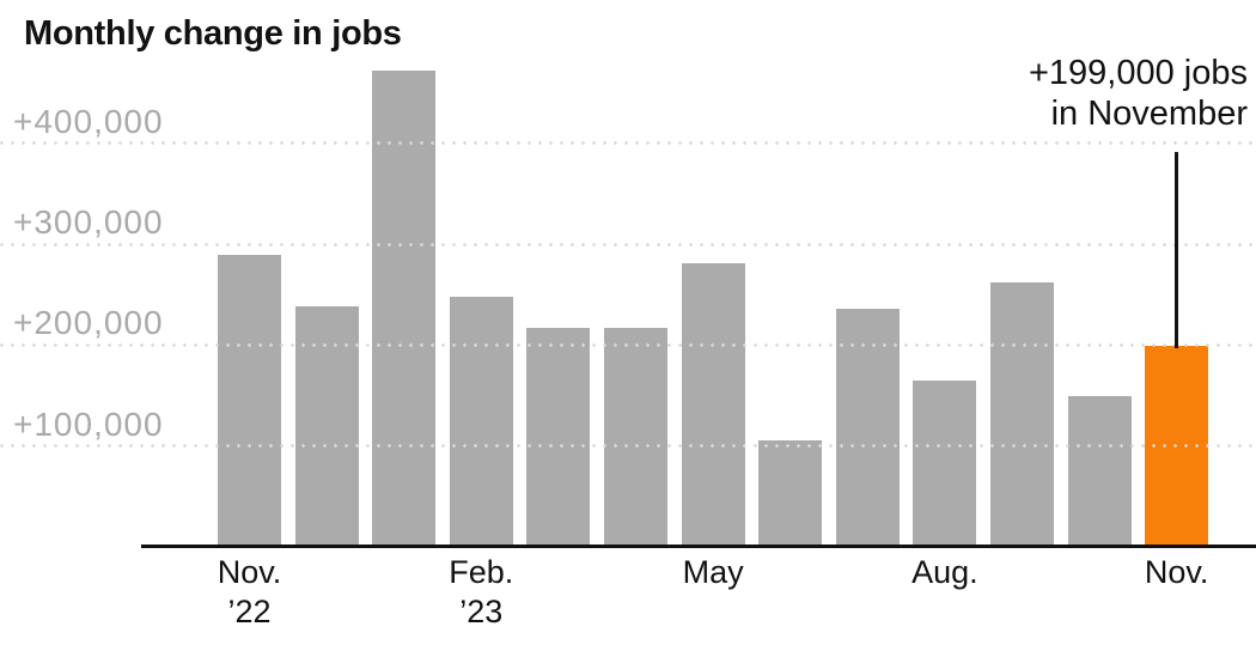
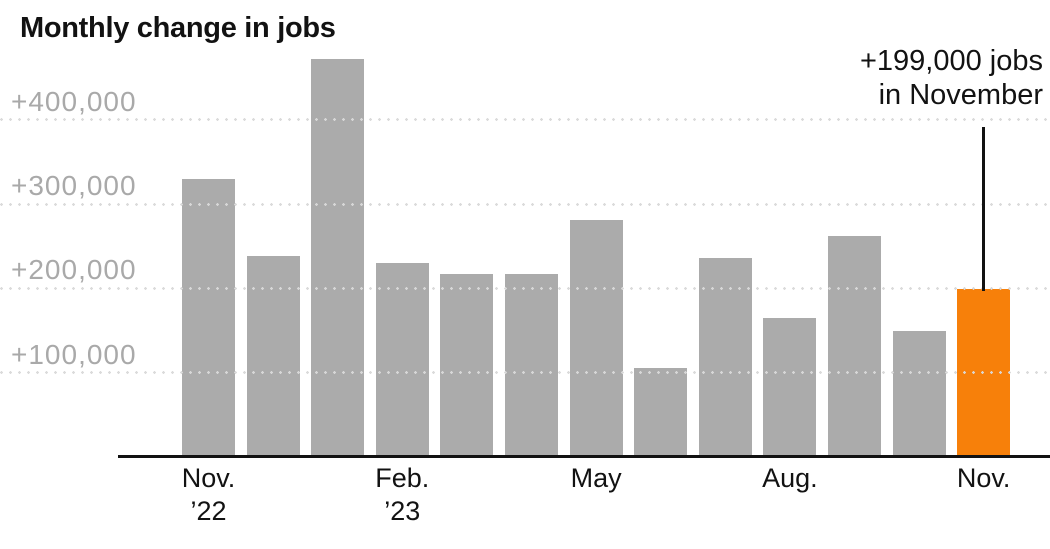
Nov. ’22: 290000 -> 330000
Feb. ’23: 250000 -> 230000
